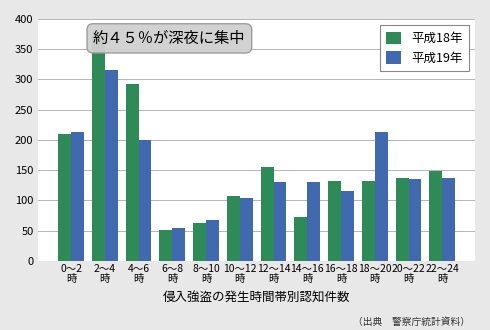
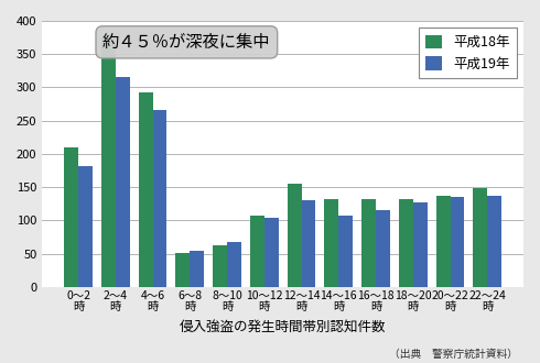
平成19年/0～2 時: 214 -> 181
平成19年/4～6 時: 200 -> 266
平成18年/14～16 時: 72 -> 132
平成19年/14～16 時: 130 -> 107
平成19年/18～20 時: 214 -> 128
